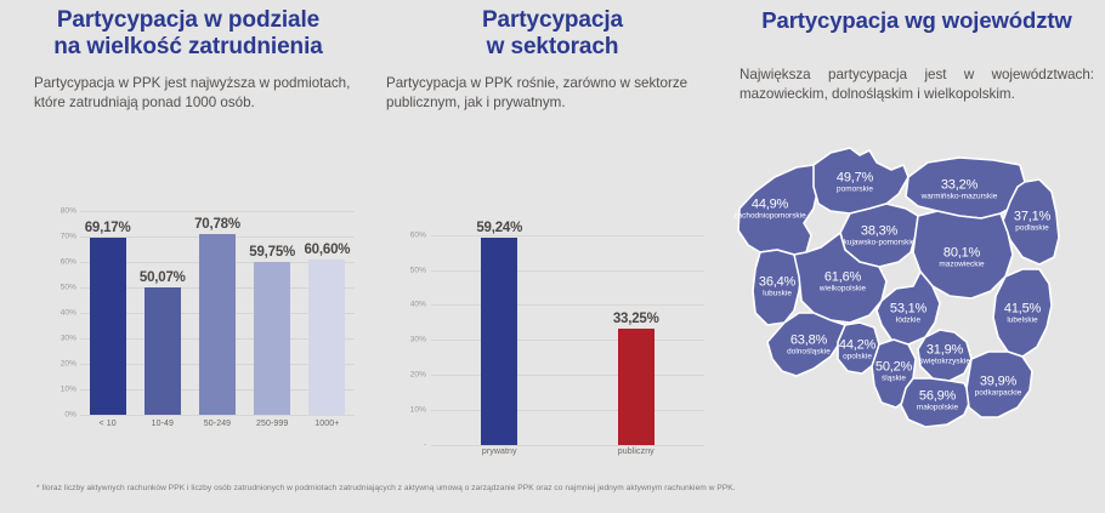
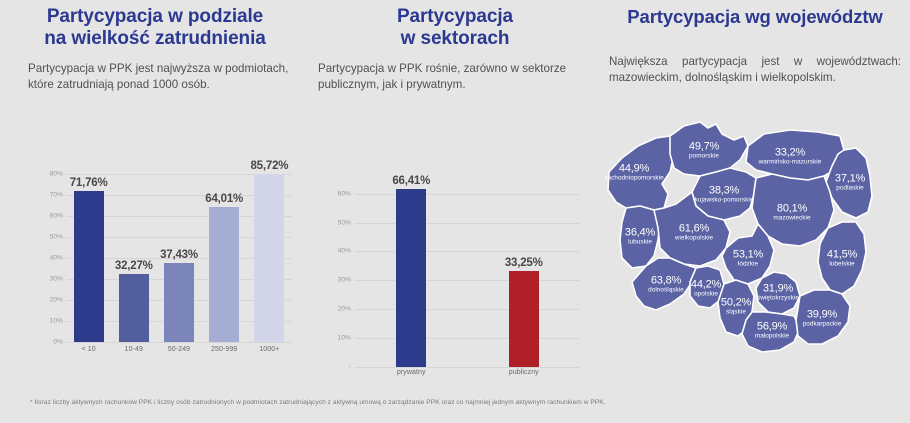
Partycypacja w podziale na wielkość zatrudnienia/< 10: 69,17% -> 71,76%
Partycypacja w podziale na wielkość zatrudnienia/10-49: 50,07% -> 32,27%
Partycypacja w podziale na wielkość zatrudnienia/50-249: 70,78% -> 37,43%
Partycypacja w podziale na wielkość zatrudnienia/250-999: 59,75% -> 64,01%
Partycypacja w podziale na wielkość zatrudnienia/1000+: 60,60% -> 85,72%
Partycypacja w sektorach/prywatny: 59,24% -> 66,41%
